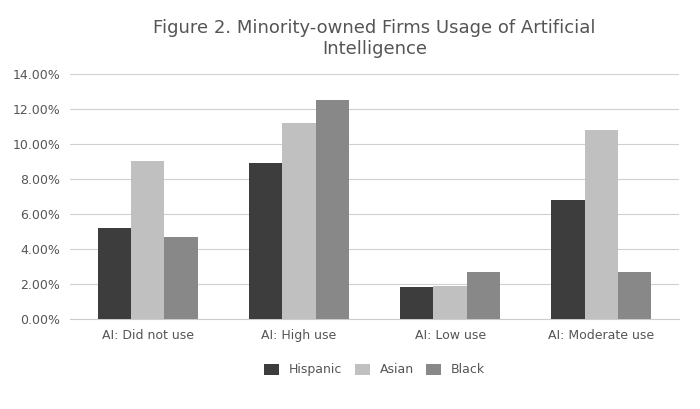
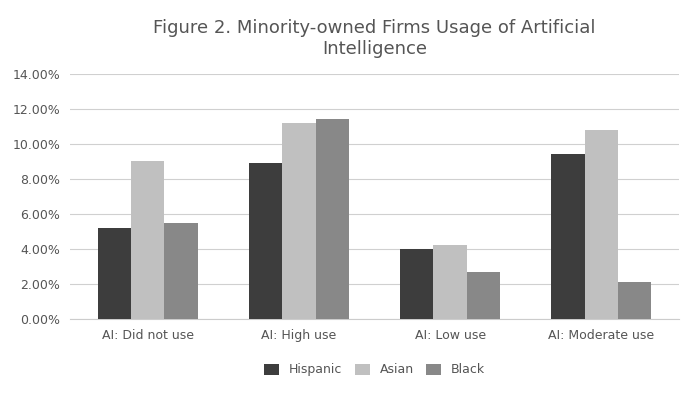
Black/AI: Did not use: 4.7% -> 5.5%
Black/AI: High use: 12.5% -> 11.4%
Hispanic/AI: Low use: 1.8% -> 4.0%
Asian/AI: Low use: 1.9% -> 4.2%
Hispanic/AI: Moderate use: 6.8% -> 9.4%
Black/AI: Moderate use: 2.7% -> 2.1%
